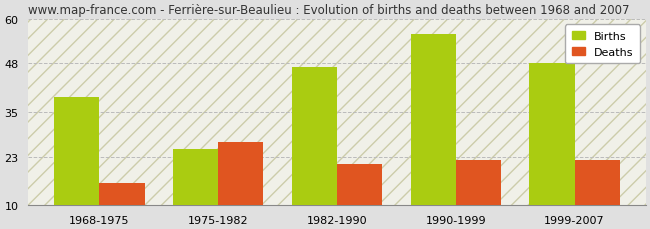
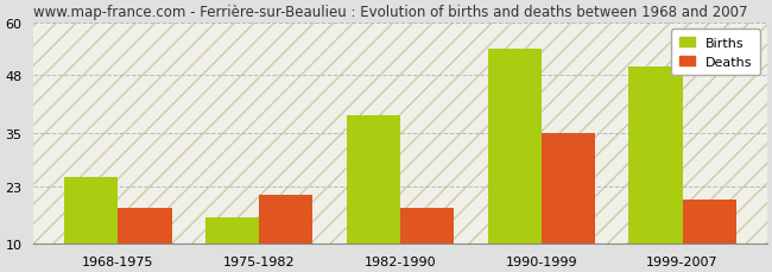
Births/1968-1975: 39 -> 25
Deaths/1968-1975: 16 -> 18
Births/1975-1982: 25 -> 16
Deaths/1975-1982: 27 -> 21
Births/1982-1990: 47 -> 39
Deaths/1982-1990: 21 -> 18
Births/1990-1999: 56 -> 54
Deaths/1990-1999: 22 -> 35
Births/1999-2007: 48 -> 50
Deaths/1999-2007: 22 -> 20
